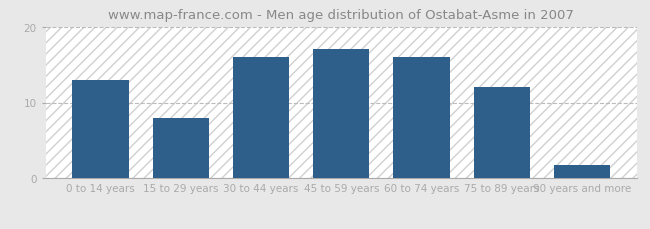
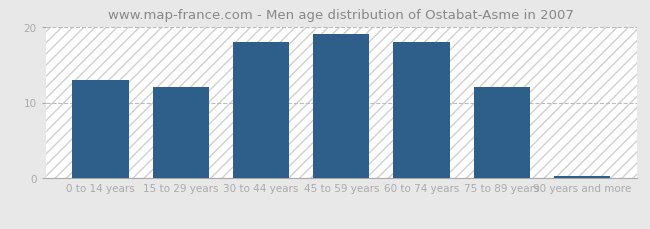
15 to 29 years: 8.0 -> 12.0
30 to 44 years: 16.0 -> 18.0
45 to 59 years: 17.0 -> 19.0
60 to 74 years: 16.0 -> 18.0
90 years and more: 1.8 -> 0.3
